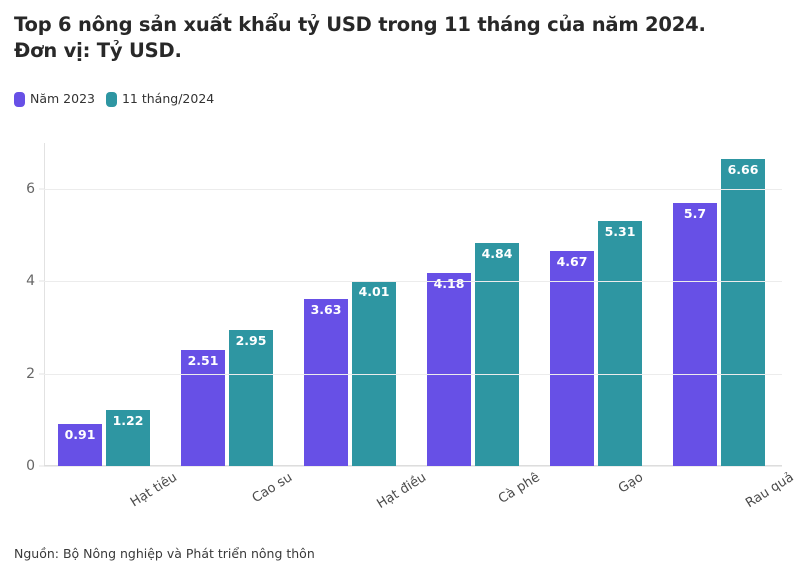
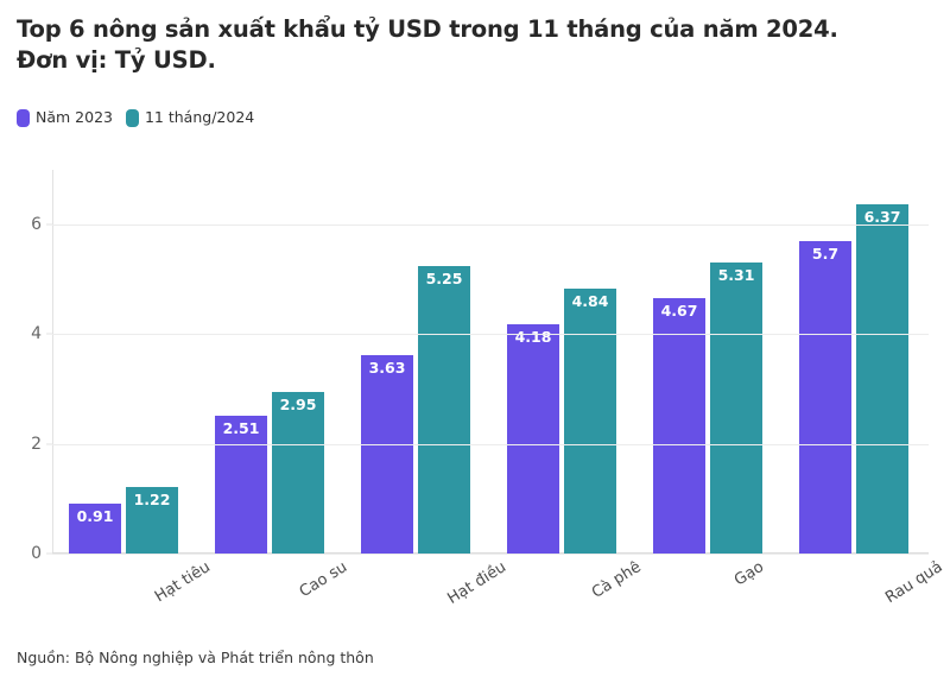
11 tháng/2024/Hạt điều: 4.01 -> 5.25
11 tháng/2024/Rau quả: 6.66 -> 6.37
